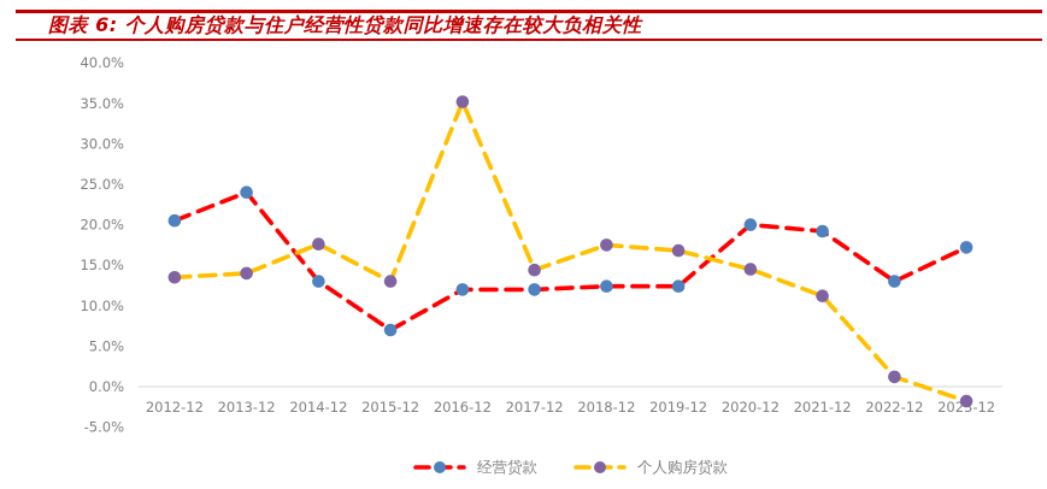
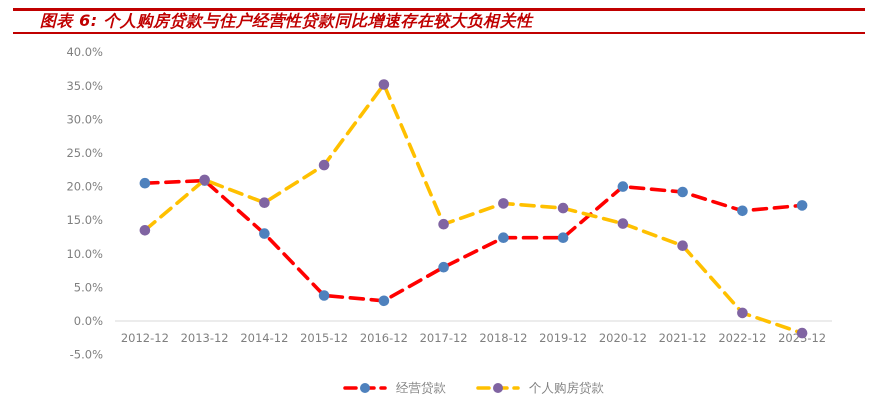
经营贷款/2013-12: 24% -> 21%
个人购房贷款/2013-12: 14% -> 21%
经营贷款/2015-12: 7% -> 4%
个人购房贷款/2015-12: 13% -> 23%
经营贷款/2016-12: 12% -> 3%
经营贷款/2017-12: 12% -> 8%
经营贷款/2022-12: 13% -> 16%
